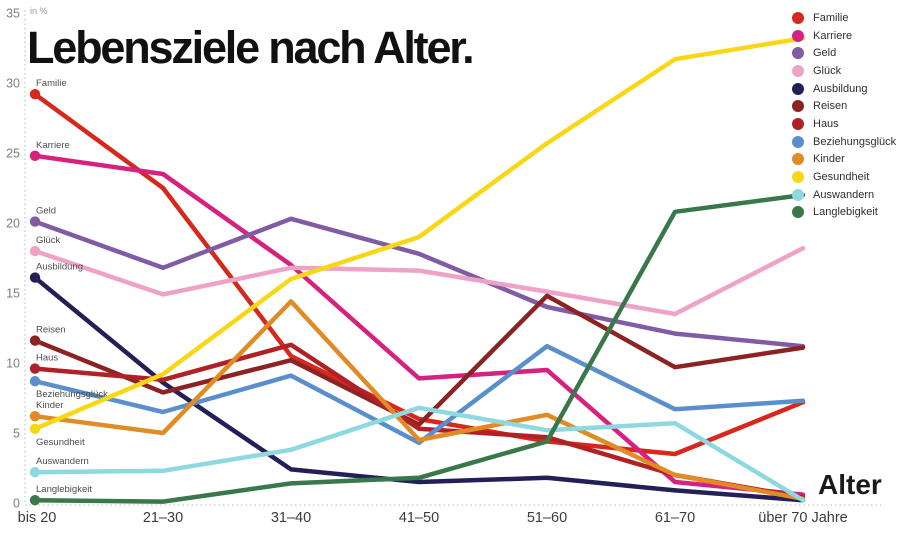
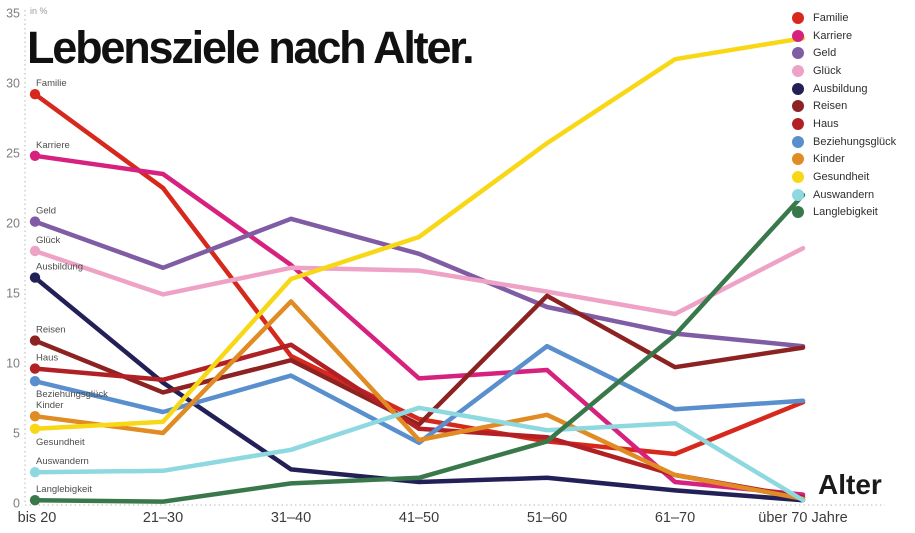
Gesundheit/21–30: 9.2 -> 5.8
Langlebigkeit/61–70: 20.8 -> 12.0
